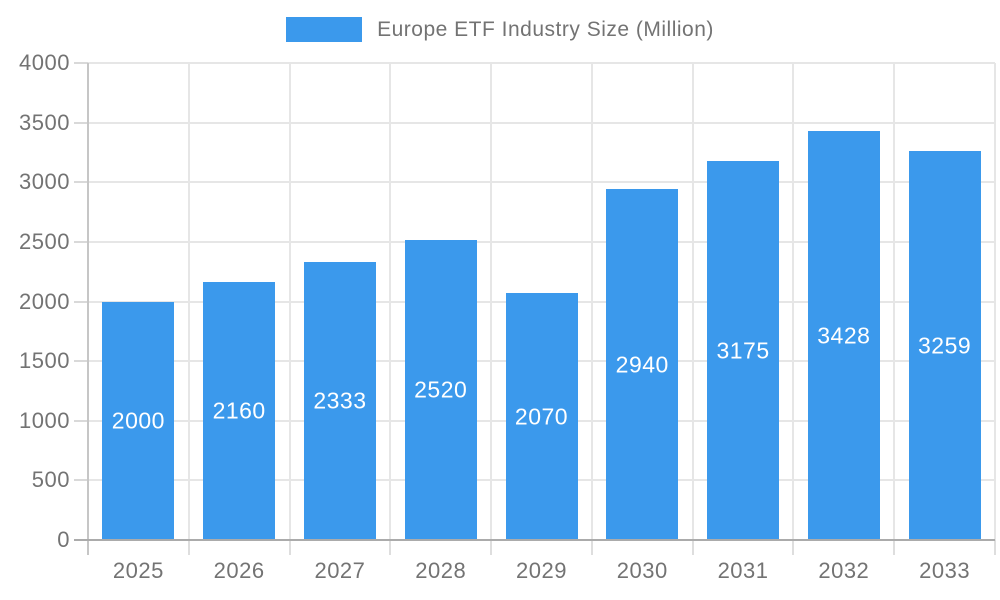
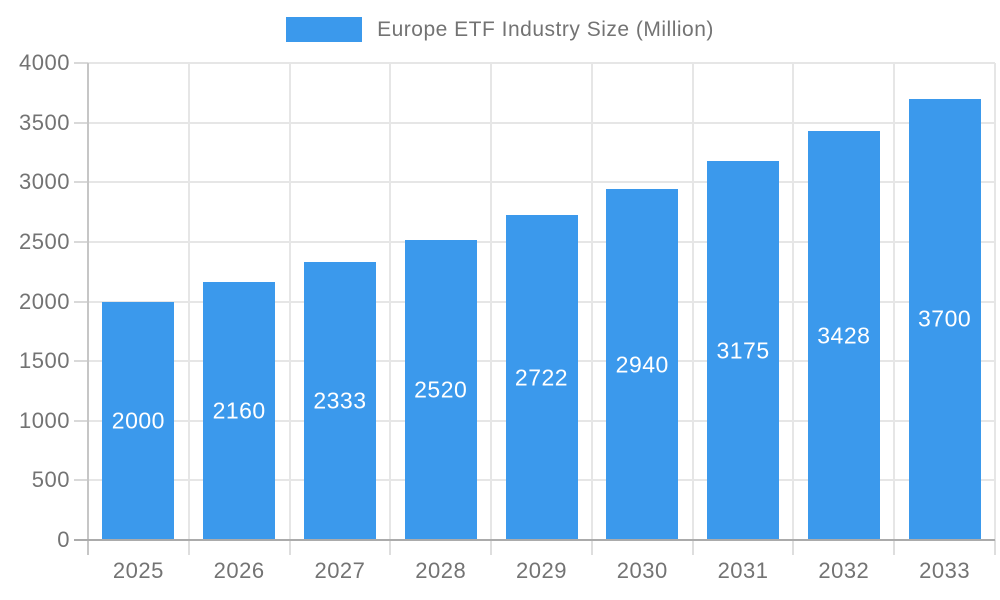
2029: 2070 -> 2722
2033: 3259 -> 3700
